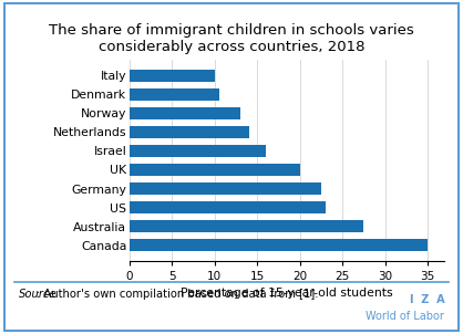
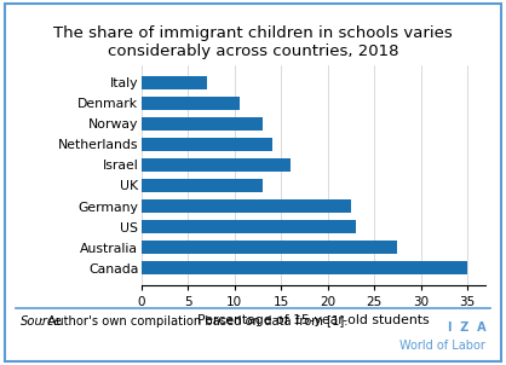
Italy: 10.0 -> 7.0
UK: 20.0 -> 13.0
